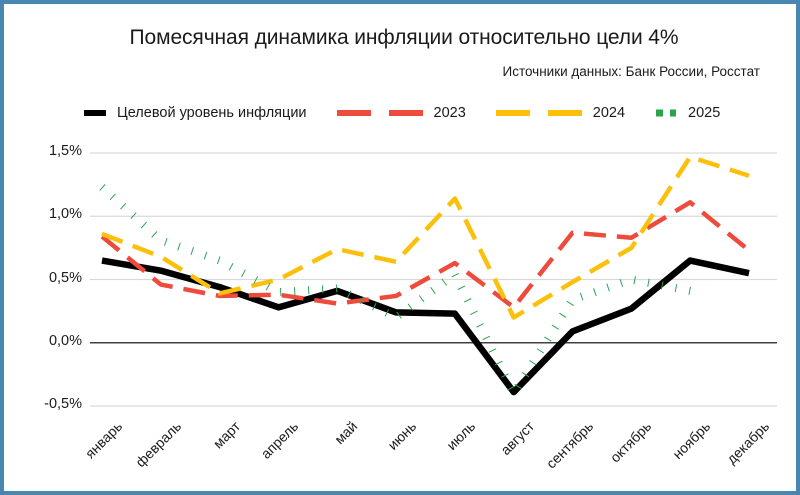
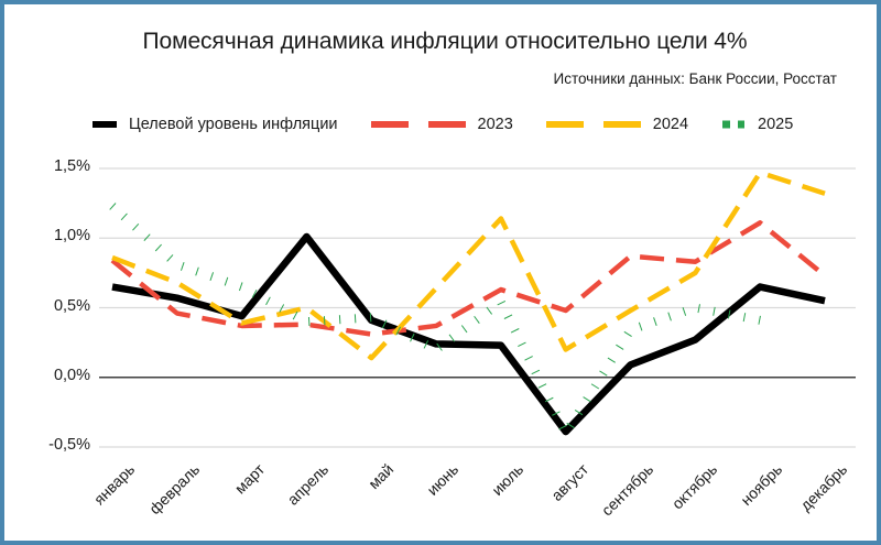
Целевой уровень инфляции/апрель: 0,28% -> 1,01%
2024/май: 0,74% -> 0,14%
2023/август: 0,28% -> 0,48%
